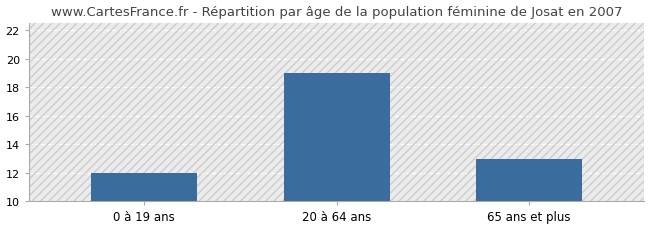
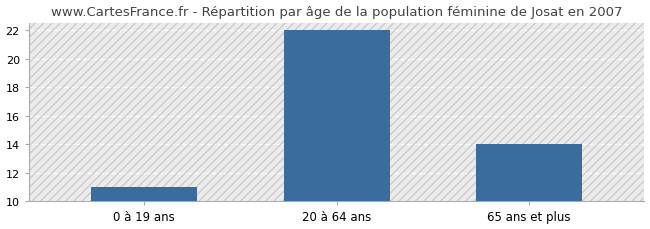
0 à 19 ans: 12 -> 11
20 à 64 ans: 19 -> 22
65 ans et plus: 13 -> 14
